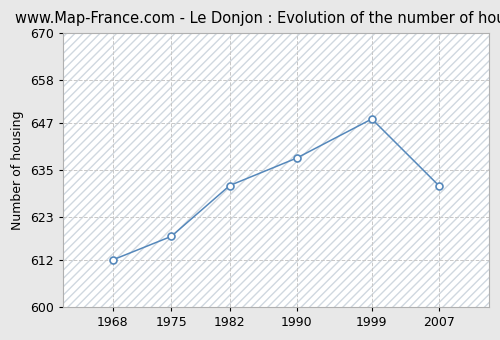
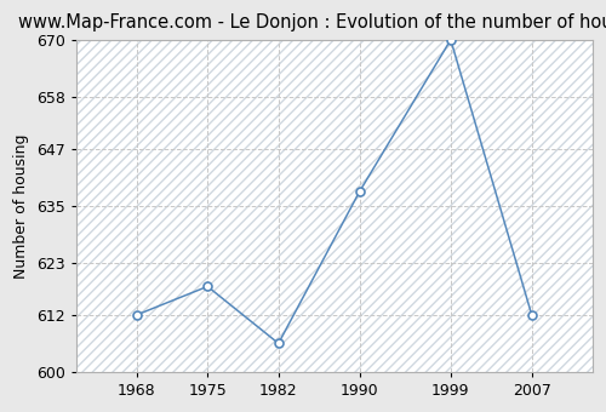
1982: 631 -> 606
1999: 648 -> 670
2007: 631 -> 612
